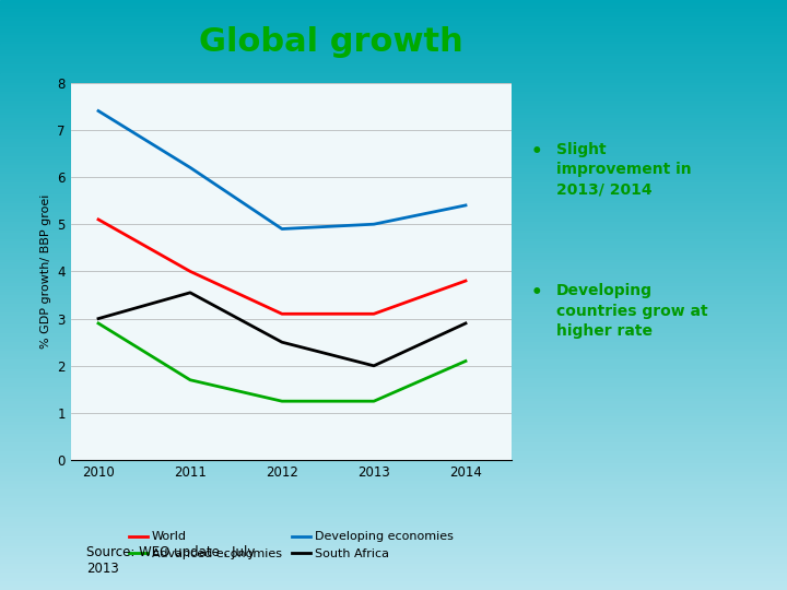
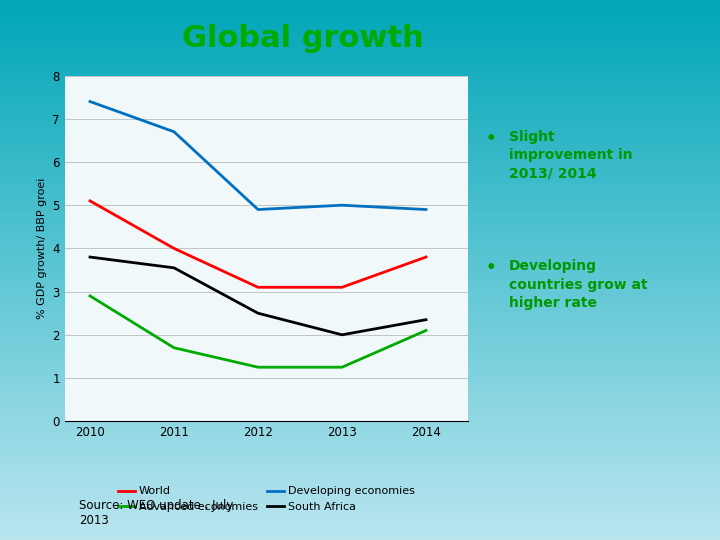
South Africa/2010: 3.00 -> 3.80
Developing economies/2011: 6.2 -> 6.7
Developing economies/2014: 5.4 -> 4.9
South Africa/2014: 2.90 -> 2.35
